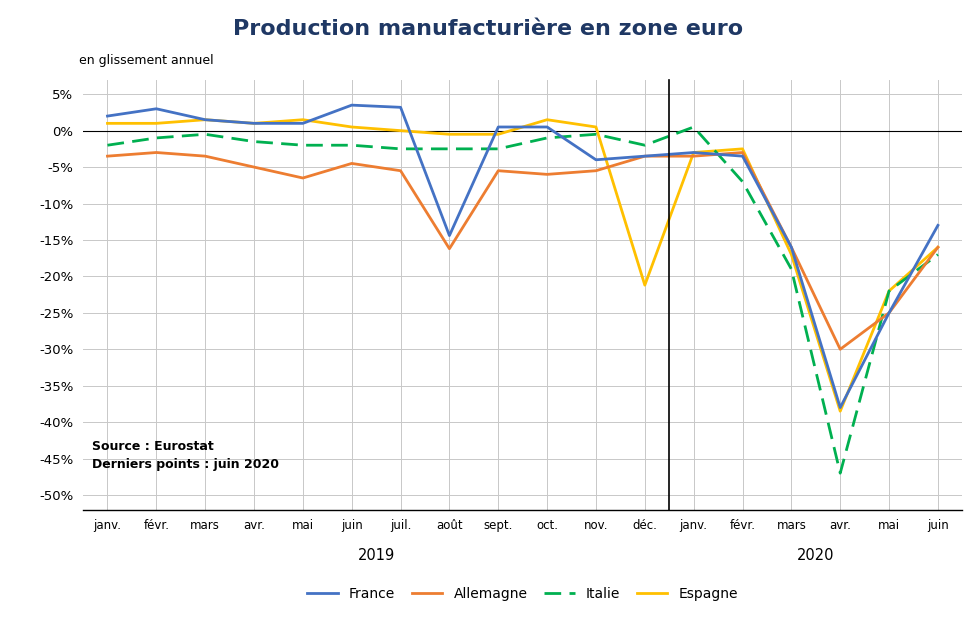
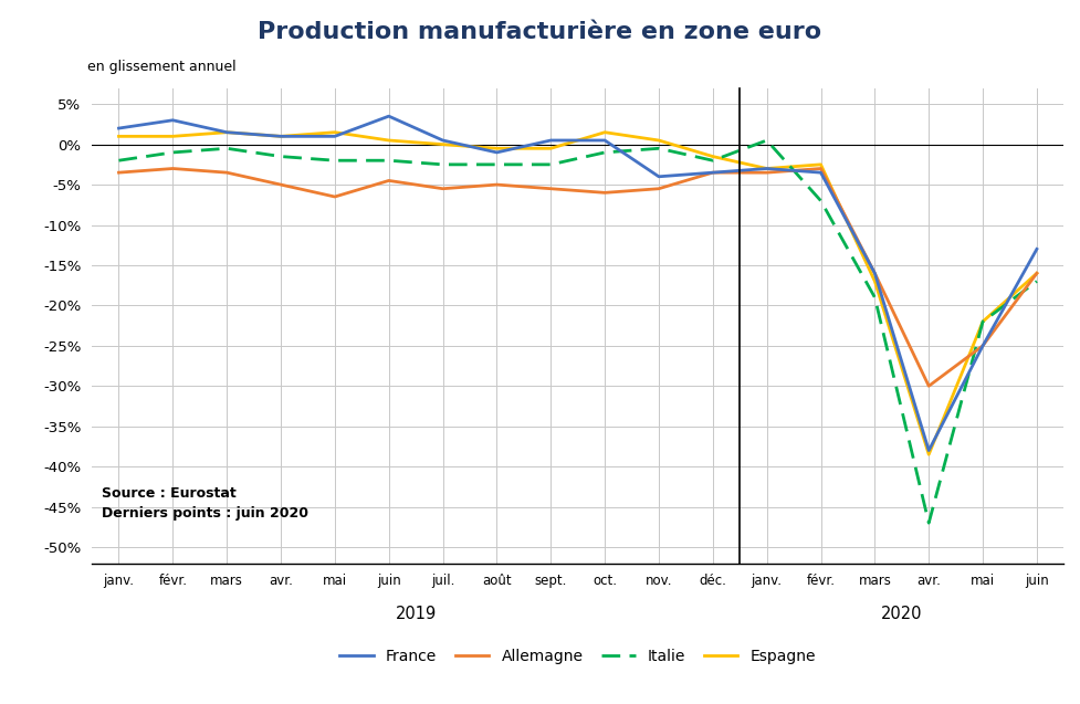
France/juil.: 3.2% -> 0.5%
France/août: -14.4% -> -1.0%
Allemagne/août: -16.2% -> -5.0%
Espagne/déc.: -21.2% -> -1.5%
